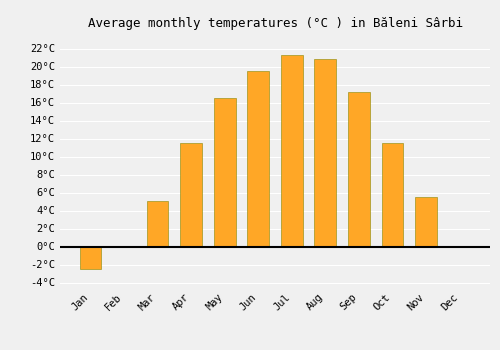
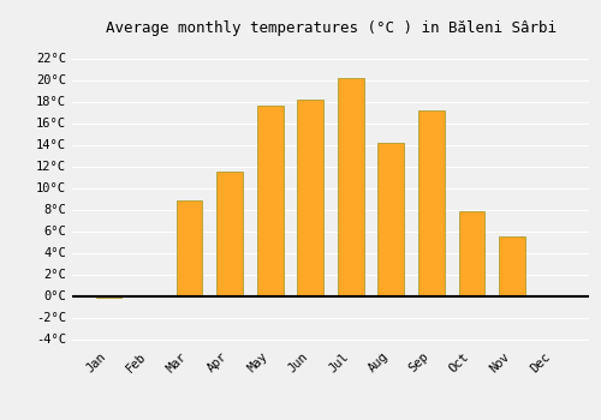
Jan: -2.5°C -> -0.2°C
Mar: 5.1°C -> 8.8°C
May: 16.5°C -> 17.6°C
Jun: 19.5°C -> 18.2°C
Jul: 21.3°C -> 20.2°C
Aug: 20.8°C -> 14.2°C
Oct: 11.5°C -> 7.8°C
